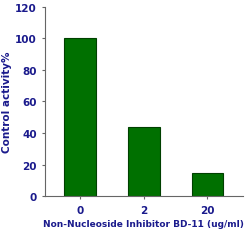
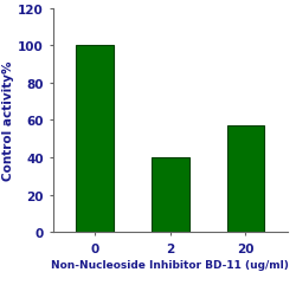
2: 44 -> 40
20: 15 -> 57
